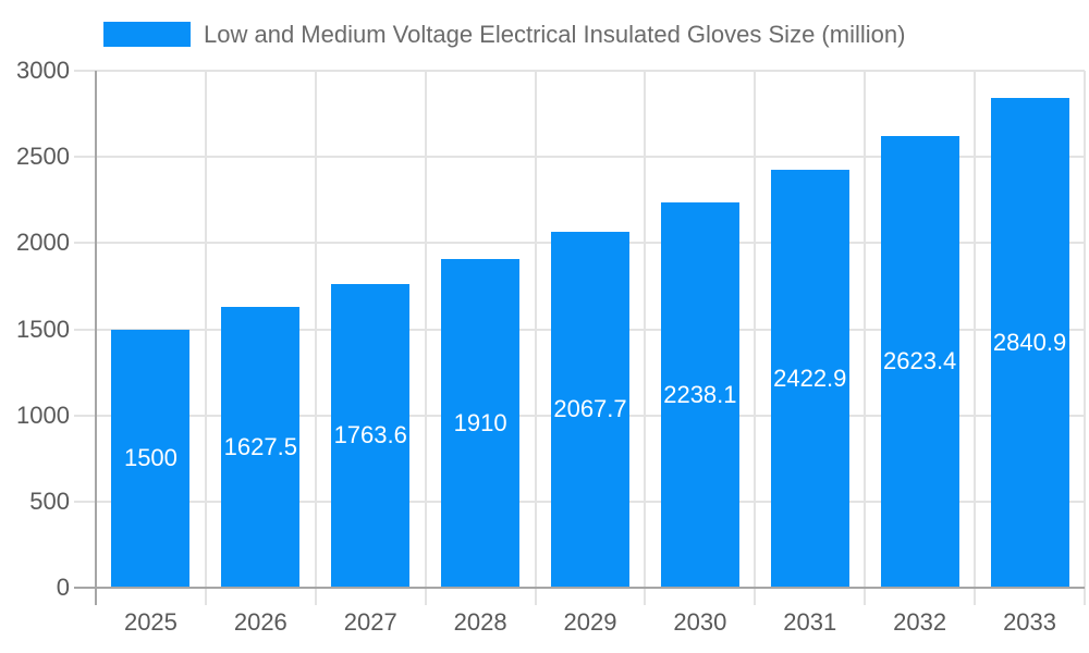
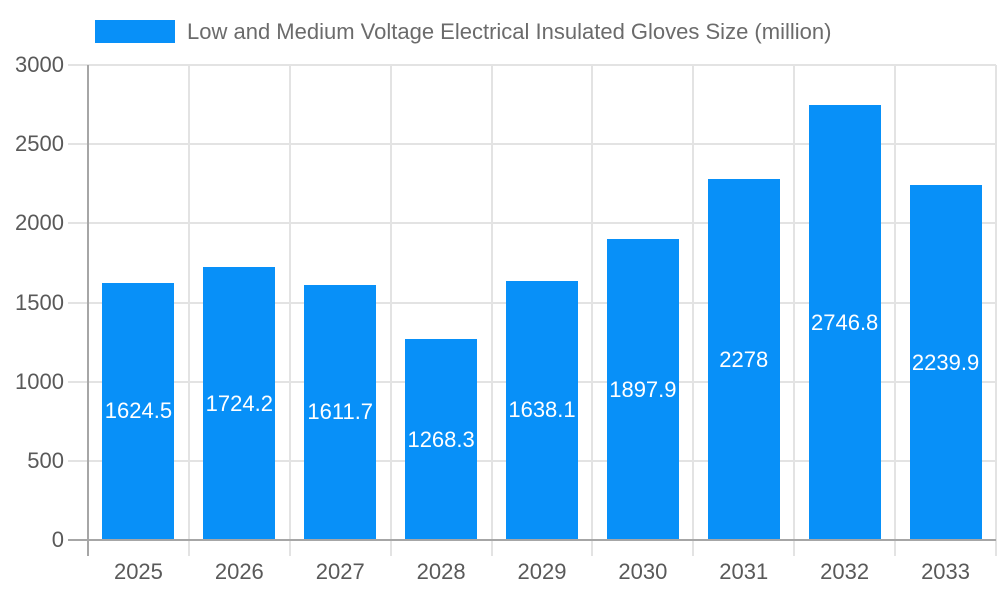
2025: 1500 -> 1624.5
2026: 1627.5 -> 1724.2
2027: 1763.6 -> 1611.7
2028: 1910 -> 1268.3
2029: 2067.7 -> 1638.1
2030: 2238.1 -> 1897.9
2031: 2422.9 -> 2278
2032: 2623.4 -> 2746.8
2033: 2840.9 -> 2239.9
